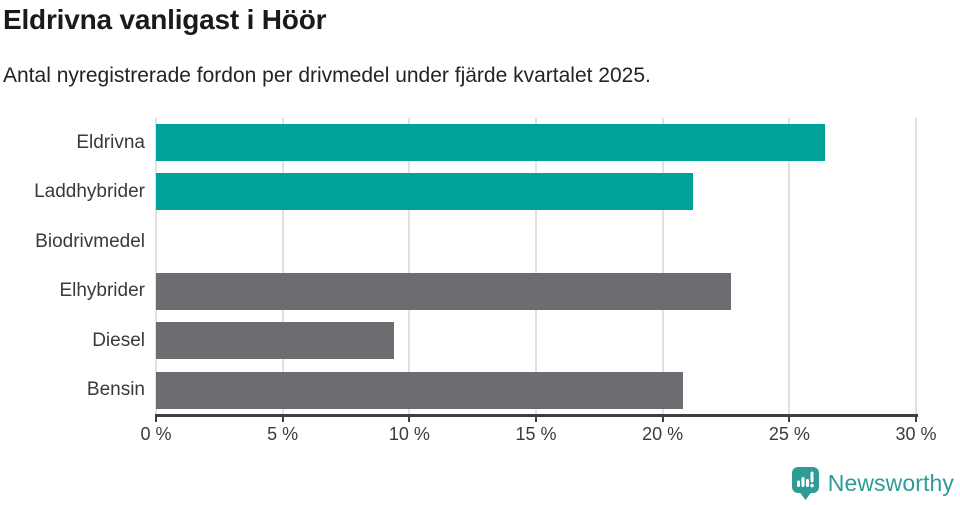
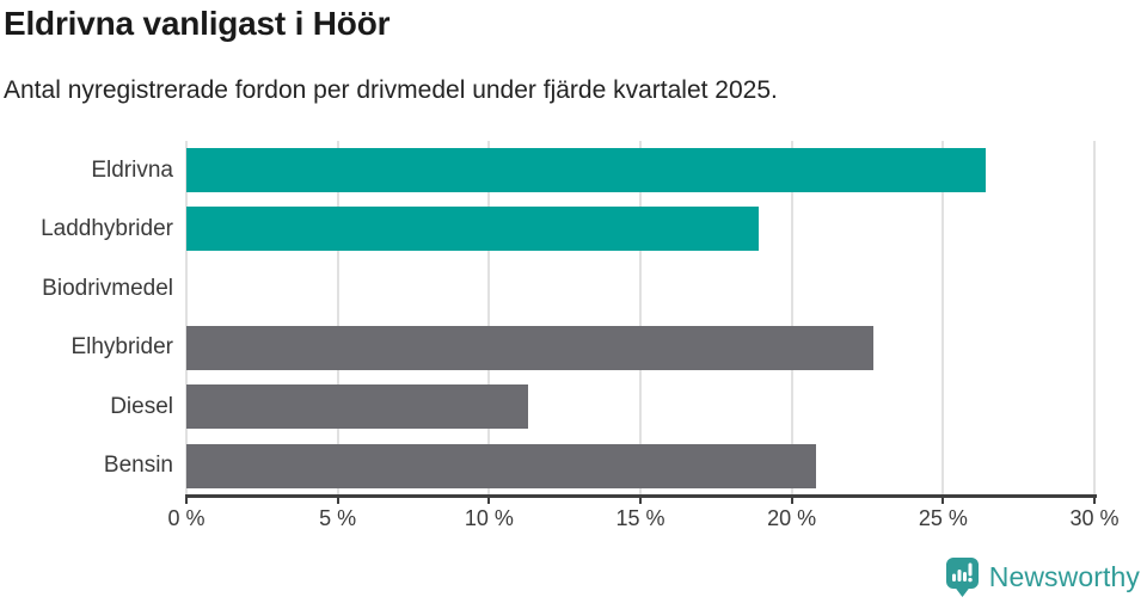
Laddhybrider: 21.2% -> 18.9%
Diesel: 9.4% -> 11.3%
